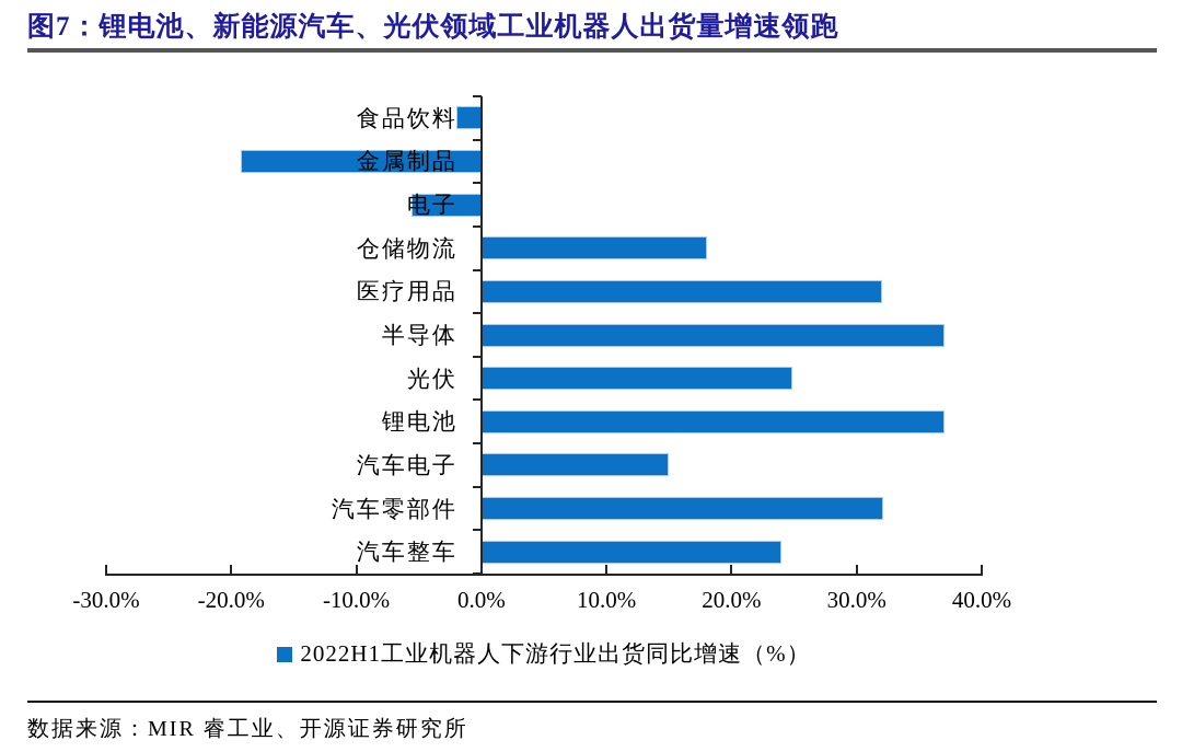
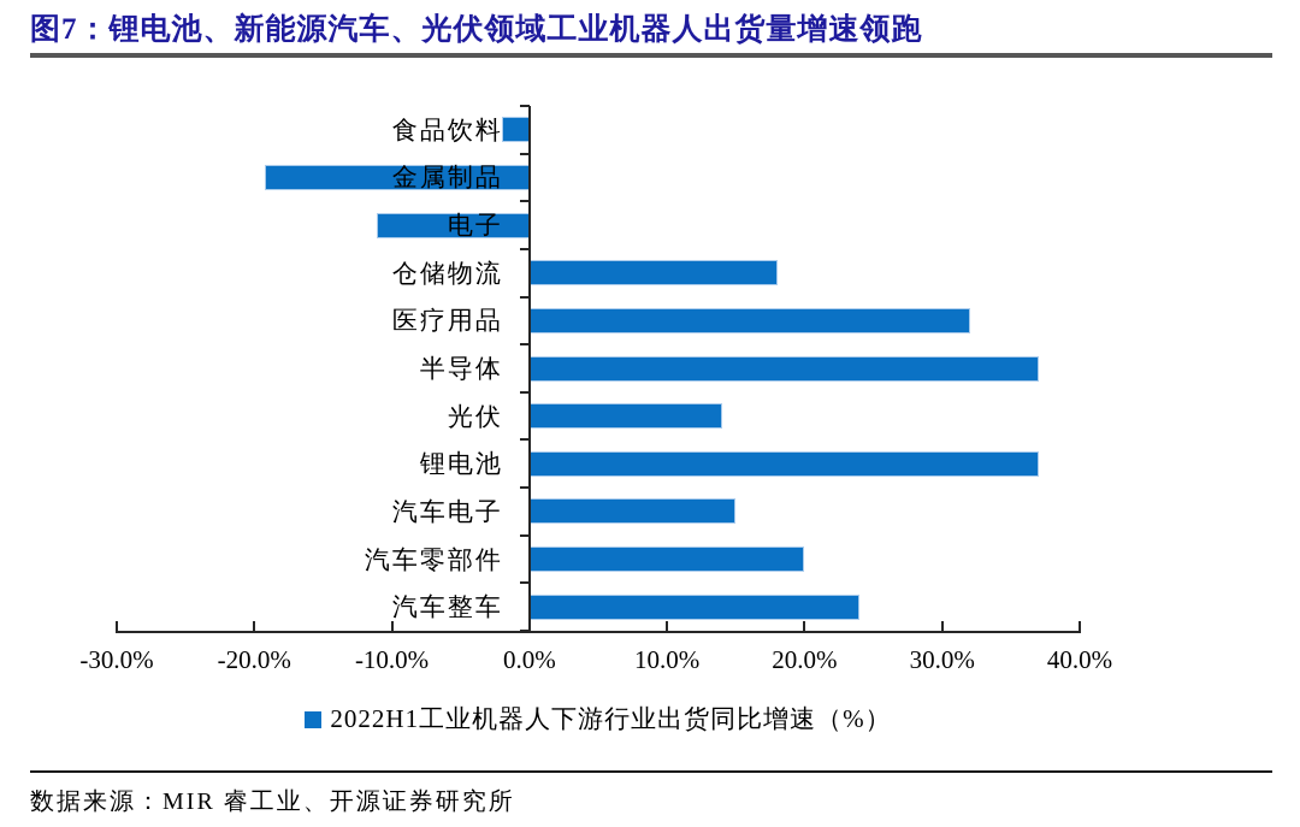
电子: -5.6% -> -11.1%
光伏: 24.9% -> 14.0%
汽车零部件: 32.1% -> 20.0%
